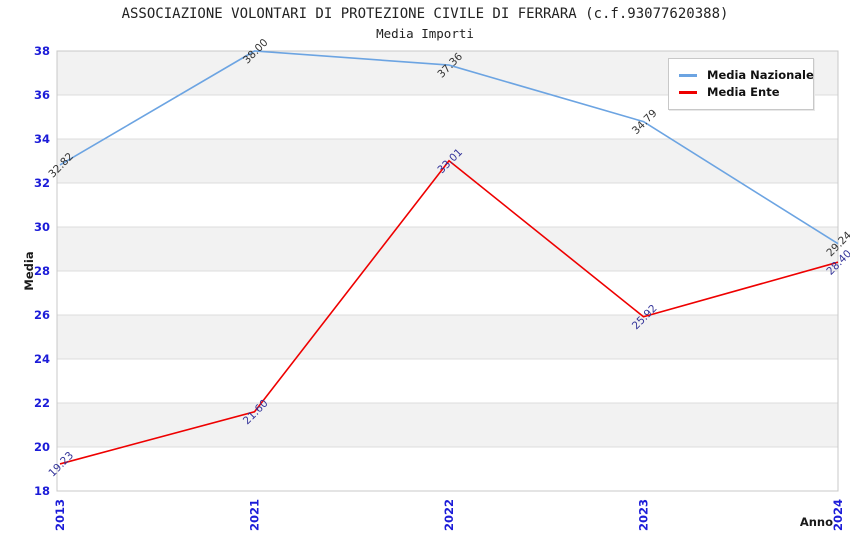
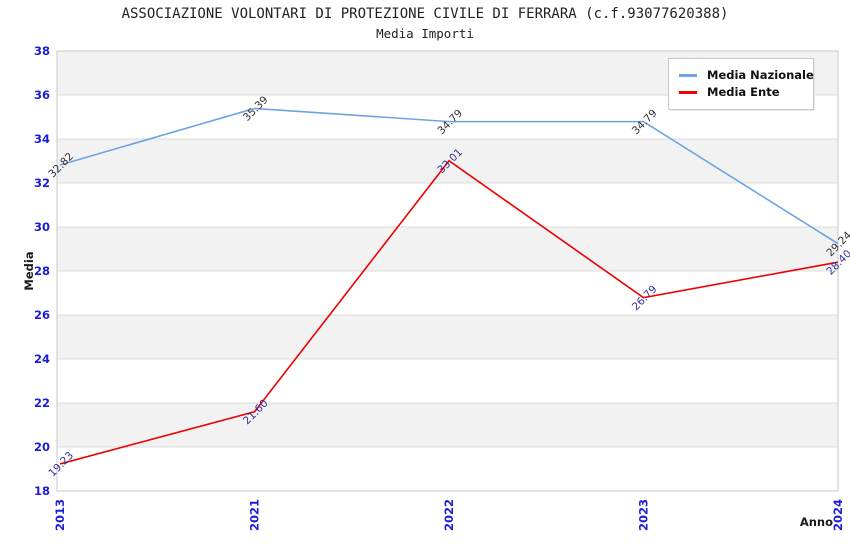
Media Nazionale/2021: 38.00 -> 35.39
Media Nazionale/2022: 37.36 -> 34.79
Media Ente/2023: 25.92 -> 26.79
